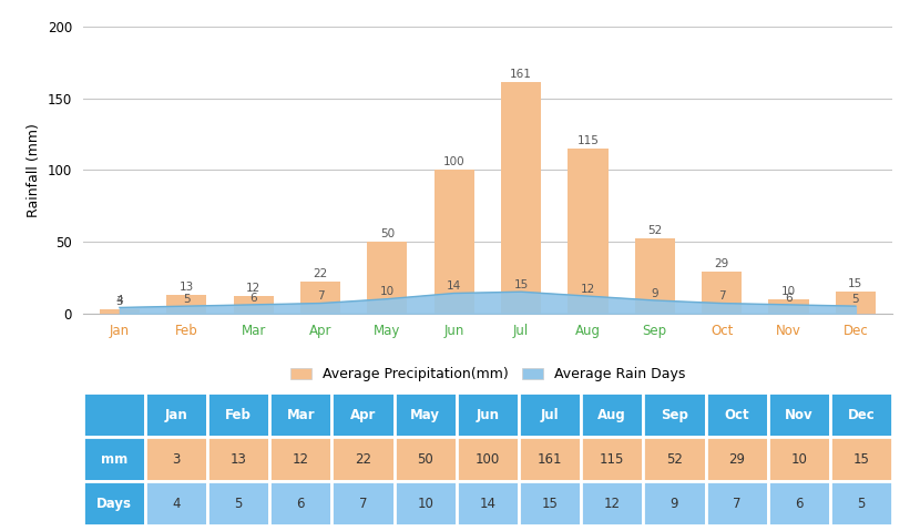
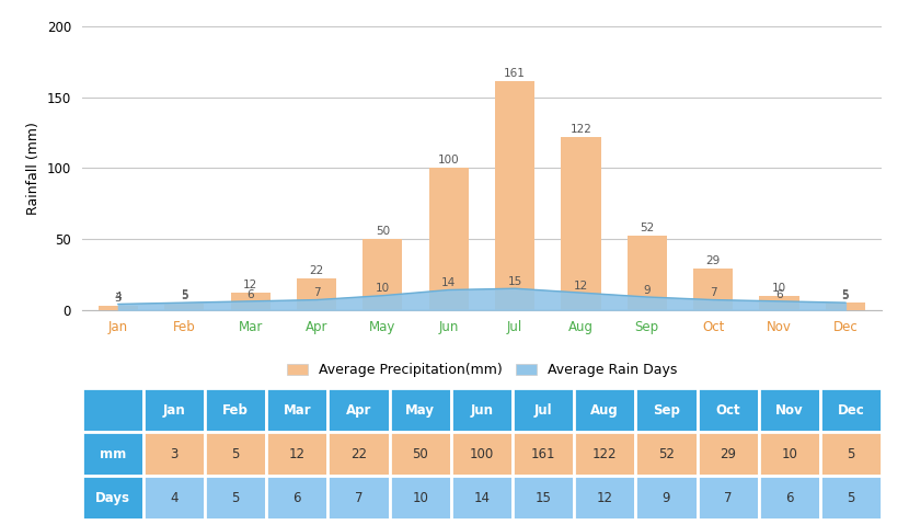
Average Precipitation(mm)/Feb: 13 -> 5
Average Precipitation(mm)/Aug: 115 -> 122
Average Precipitation(mm)/Dec: 15 -> 5
